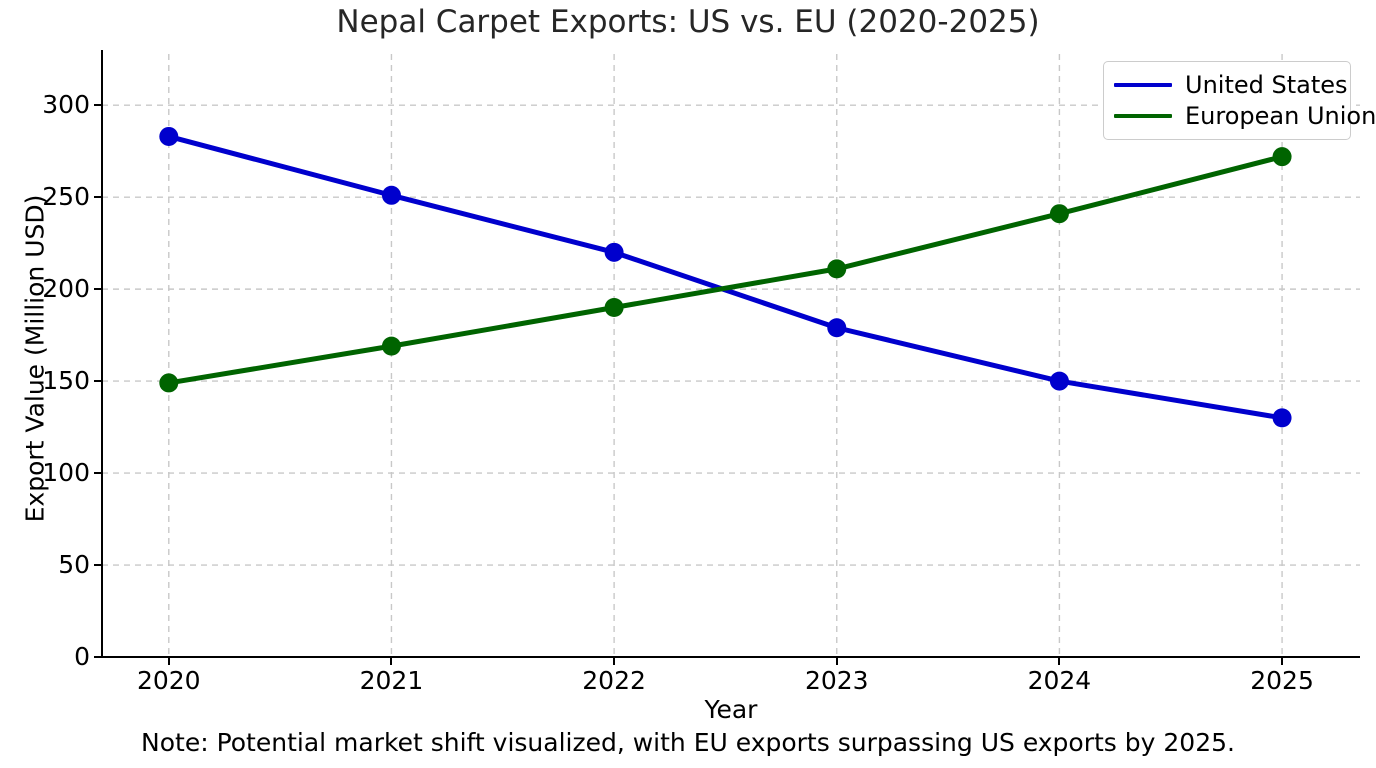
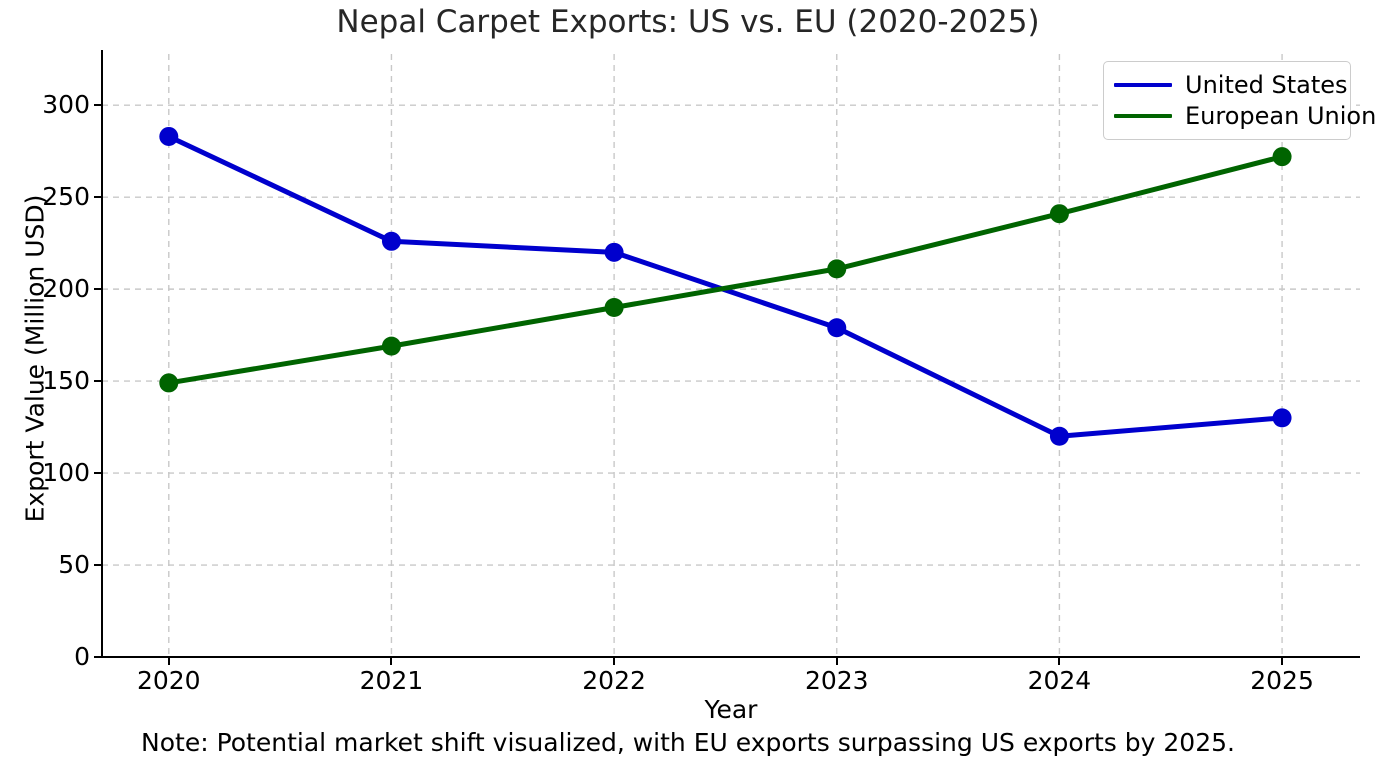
United States/2021: 251 -> 226
United States/2024: 150 -> 120
